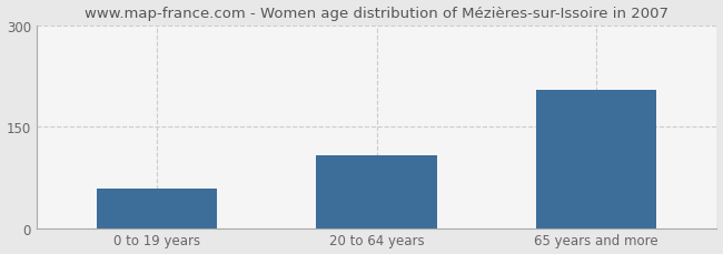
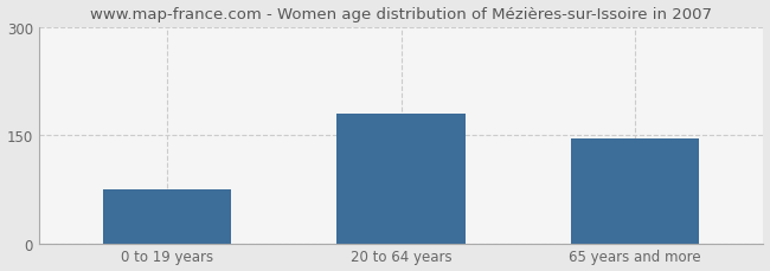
0 to 19 years: 58 -> 75
20 to 64 years: 108 -> 180
65 years and more: 204 -> 145
